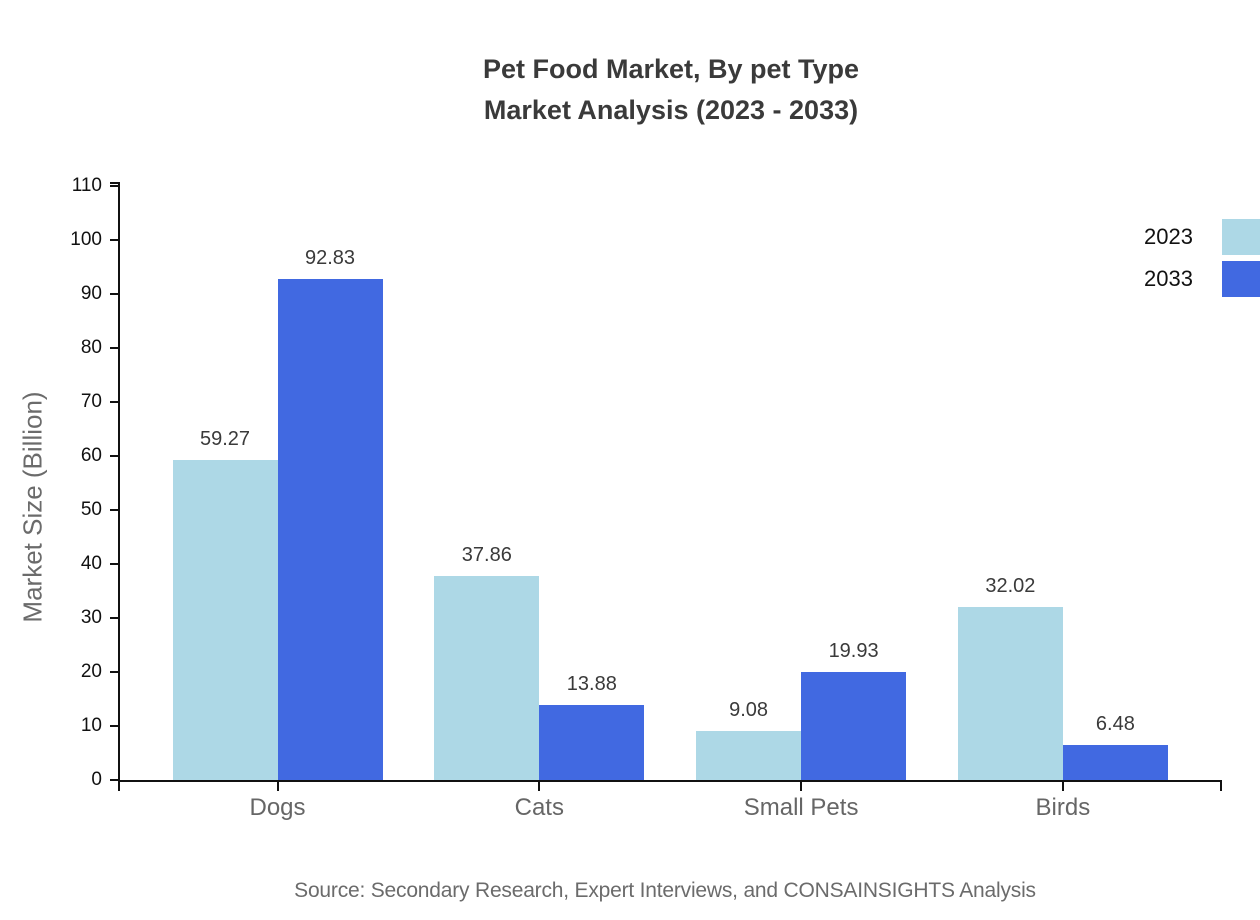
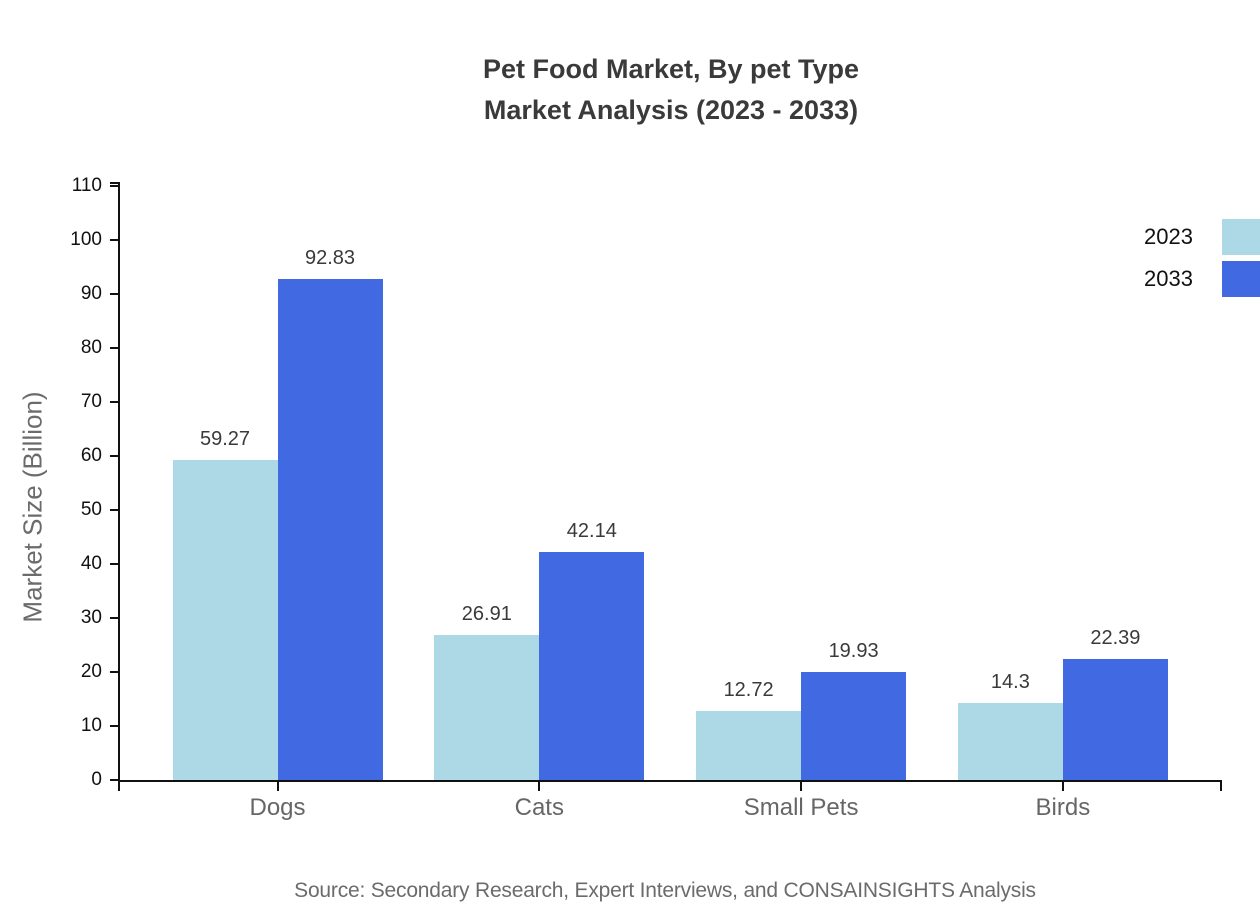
2023/Cats: 37.86 -> 26.91
2033/Cats: 13.88 -> 42.14
2023/Small Pets: 9.08 -> 12.72
2023/Birds: 32.02 -> 14.3
2033/Birds: 6.48 -> 22.39
